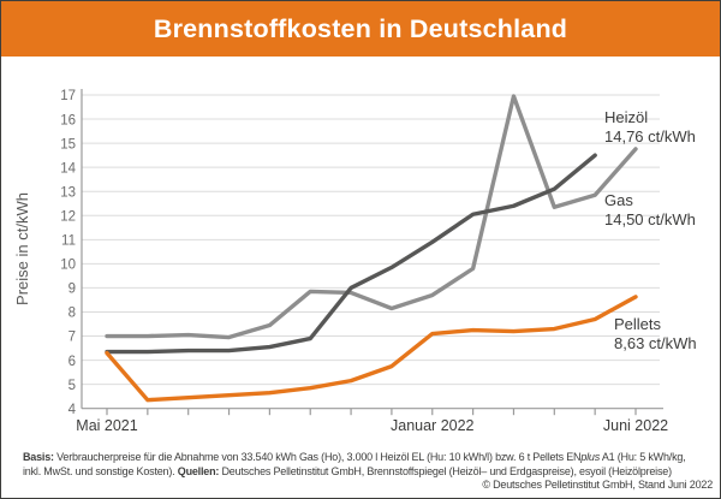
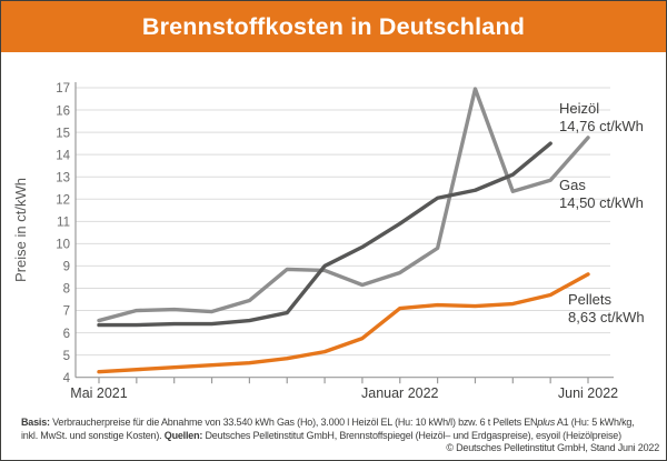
Heizöl/Mai 2021: 7.0 -> 6.5
Pellets/Mai 2021: 6.3 -> 4.2
